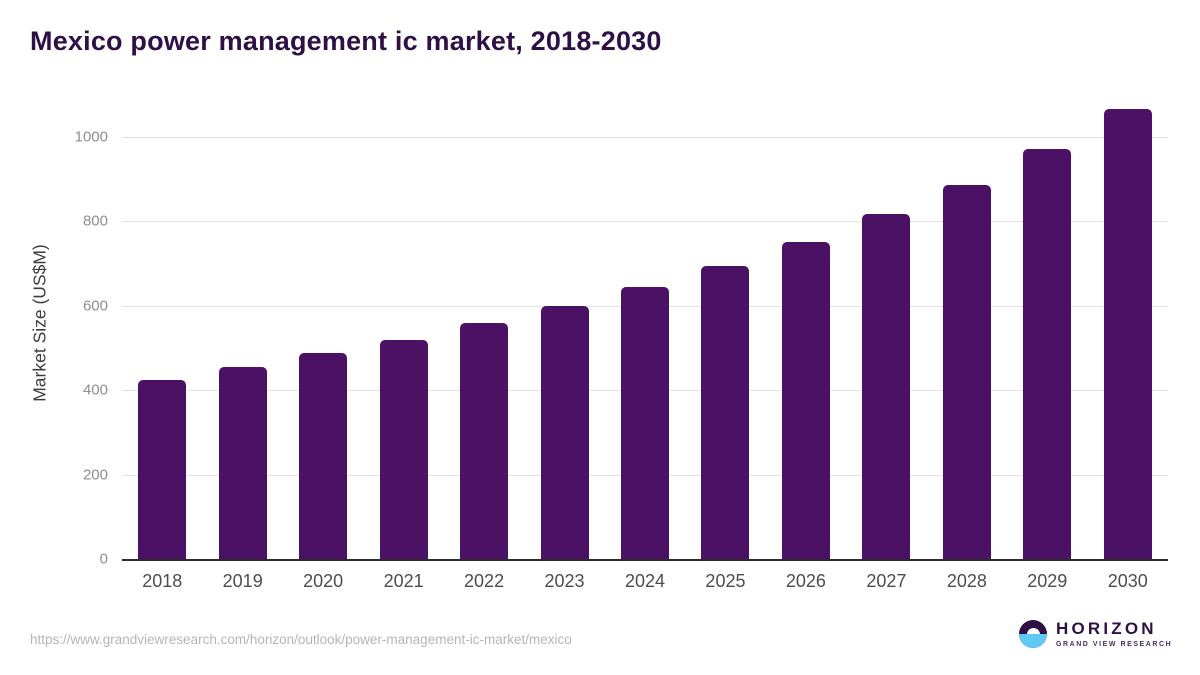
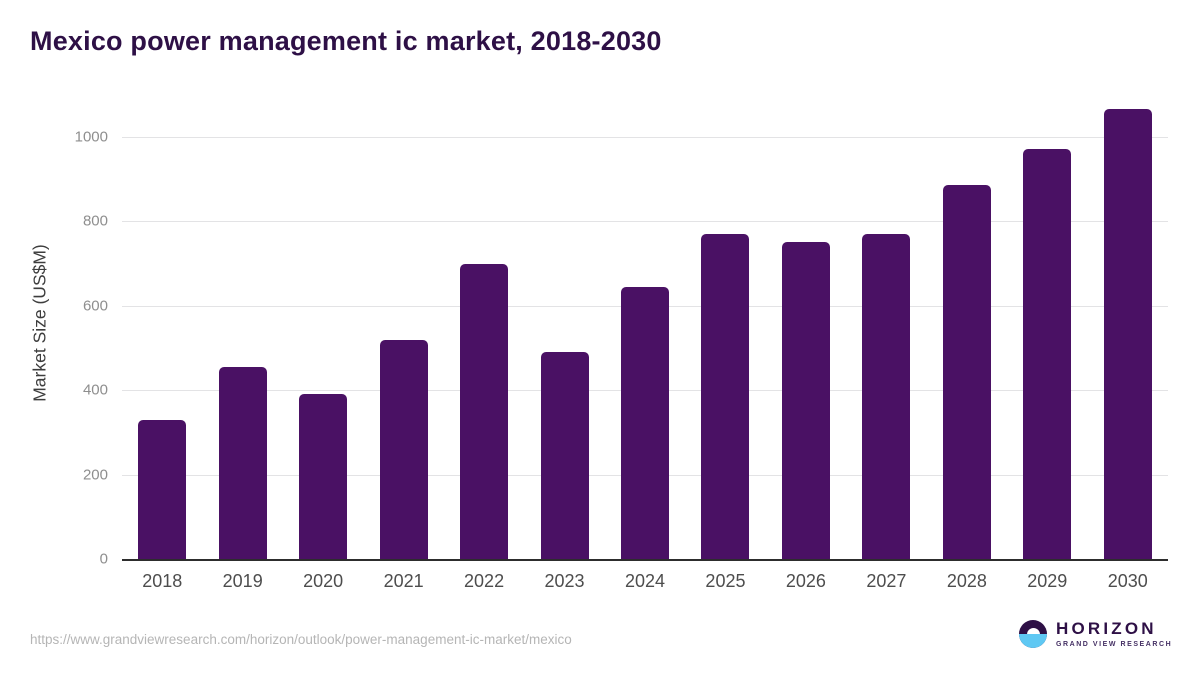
2018: 420 -> 330
2020: 490 -> 390
2022: 560 -> 700
2023: 600 -> 490
2025: 700 -> 770
2027: 820 -> 770
